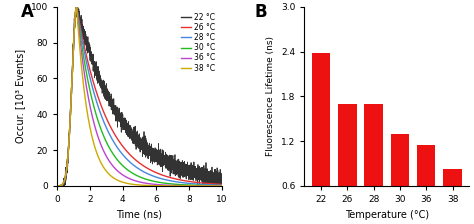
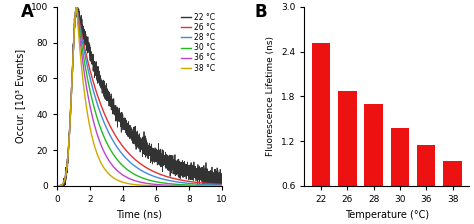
22: 2.38 -> 2.52
26: 1.70 -> 1.87
30: 1.30 -> 1.38
38: 0.82 -> 0.93
